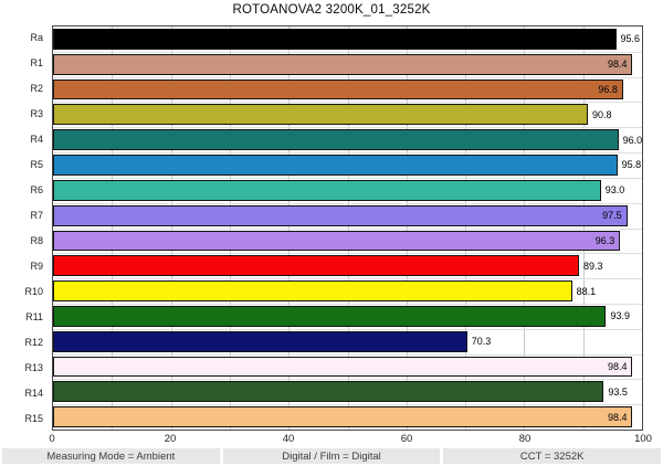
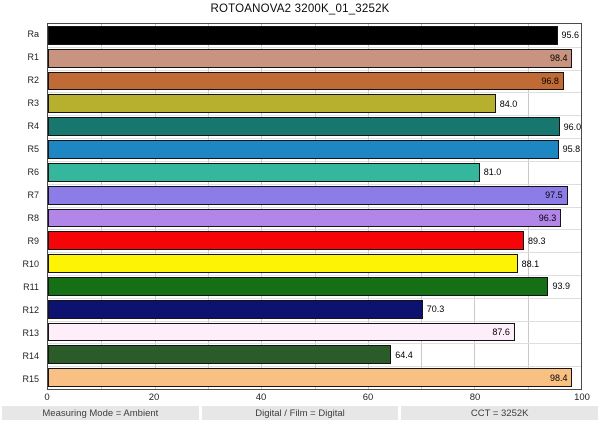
R3: 90.8 -> 84.0
R6: 93.0 -> 81.0
R13: 98.4 -> 87.6
R14: 93.5 -> 64.4
